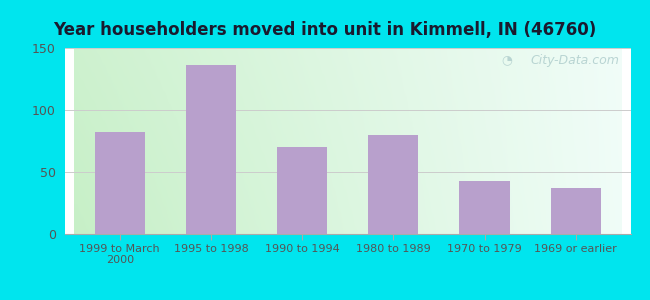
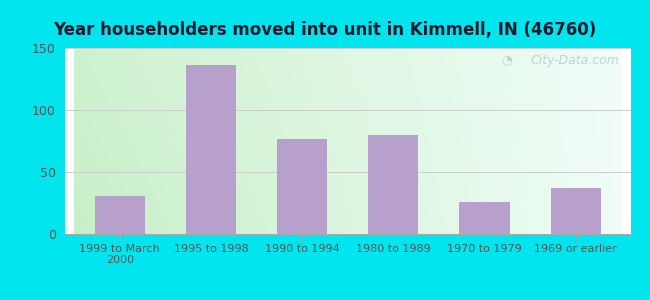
1999 to March 2000: 82 -> 31
1990 to 1994: 70 -> 77
1970 to 1979: 43 -> 26
